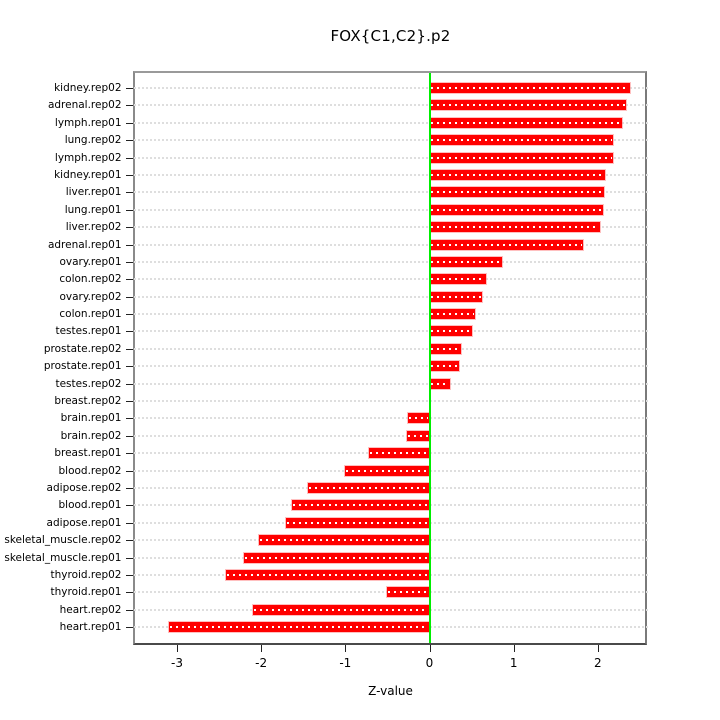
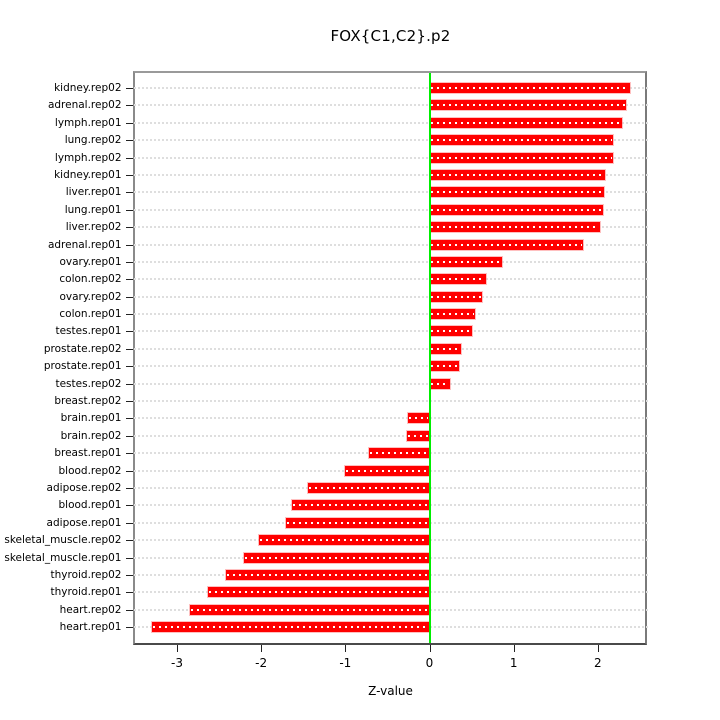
thyroid.rep01: -0.5 -> -2.6
heart.rep02: -2.1 -> -2.8
heart.rep01: -3.1 -> -3.3
